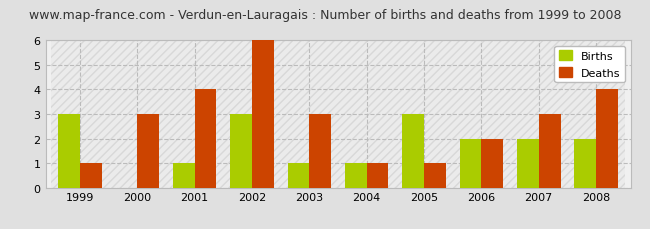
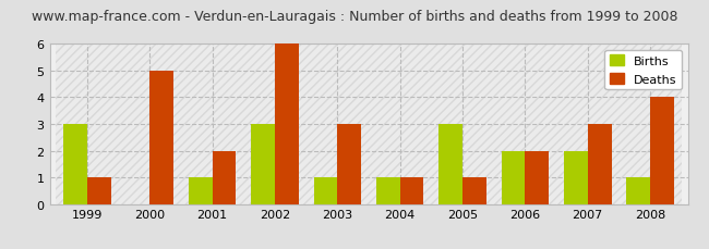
Deaths/2000: 3 -> 5
Deaths/2001: 4 -> 2
Births/2008: 2 -> 1
